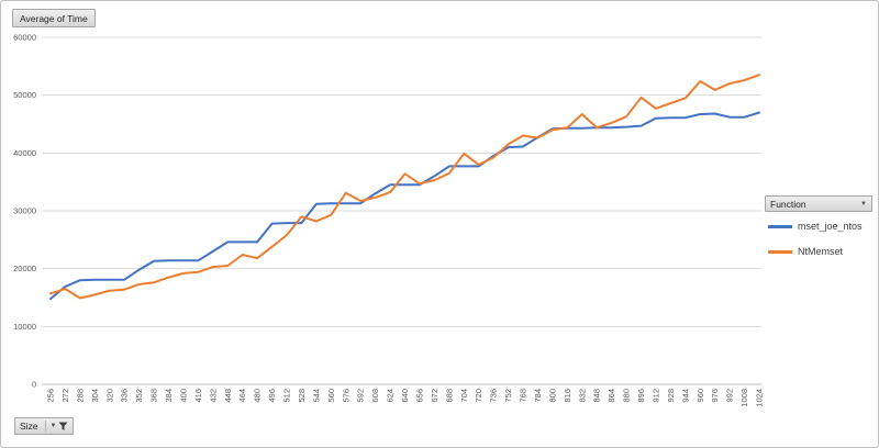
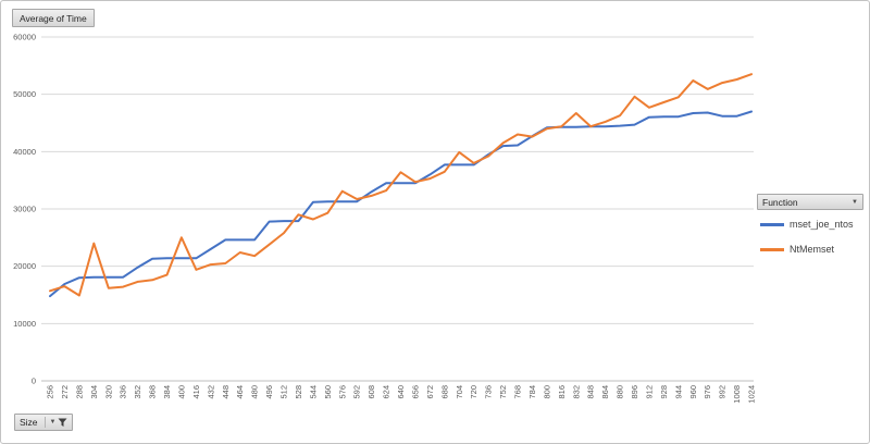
NtMemset/304: 16000 -> 24000
NtMemset/400: 19000 -> 25000
